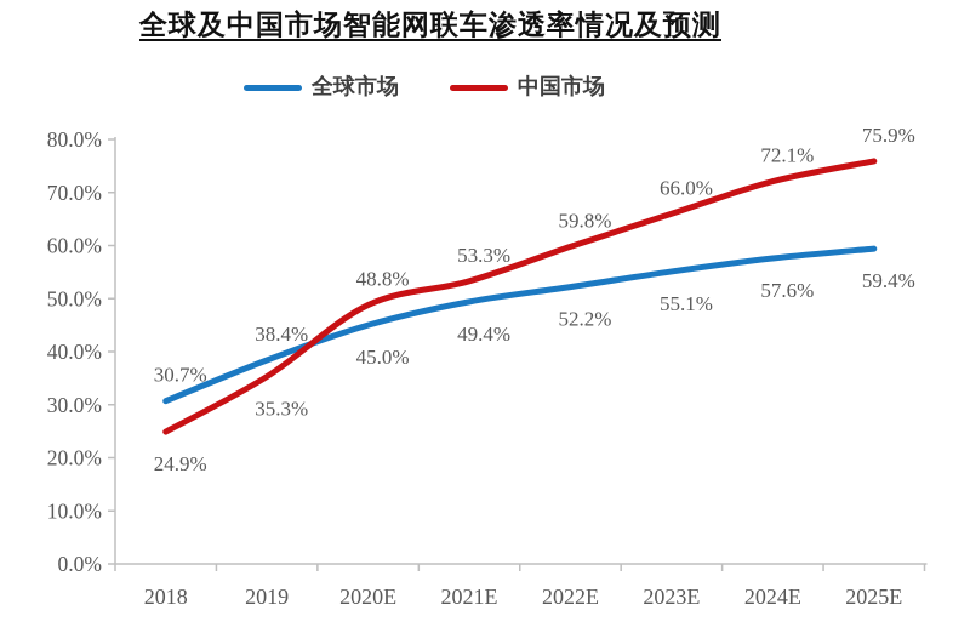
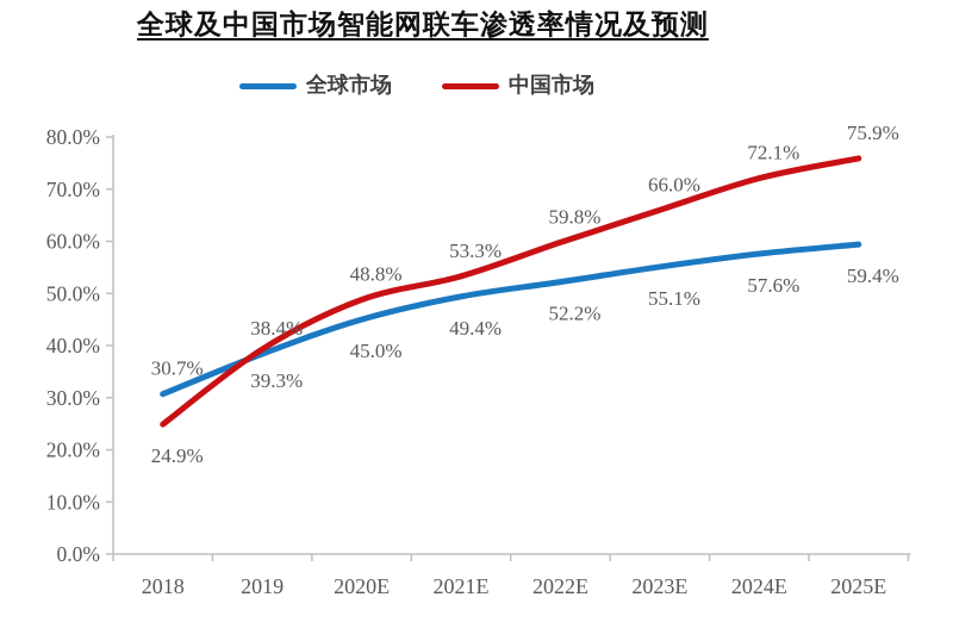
中国市场/2019: 35.3% -> 39.3%
